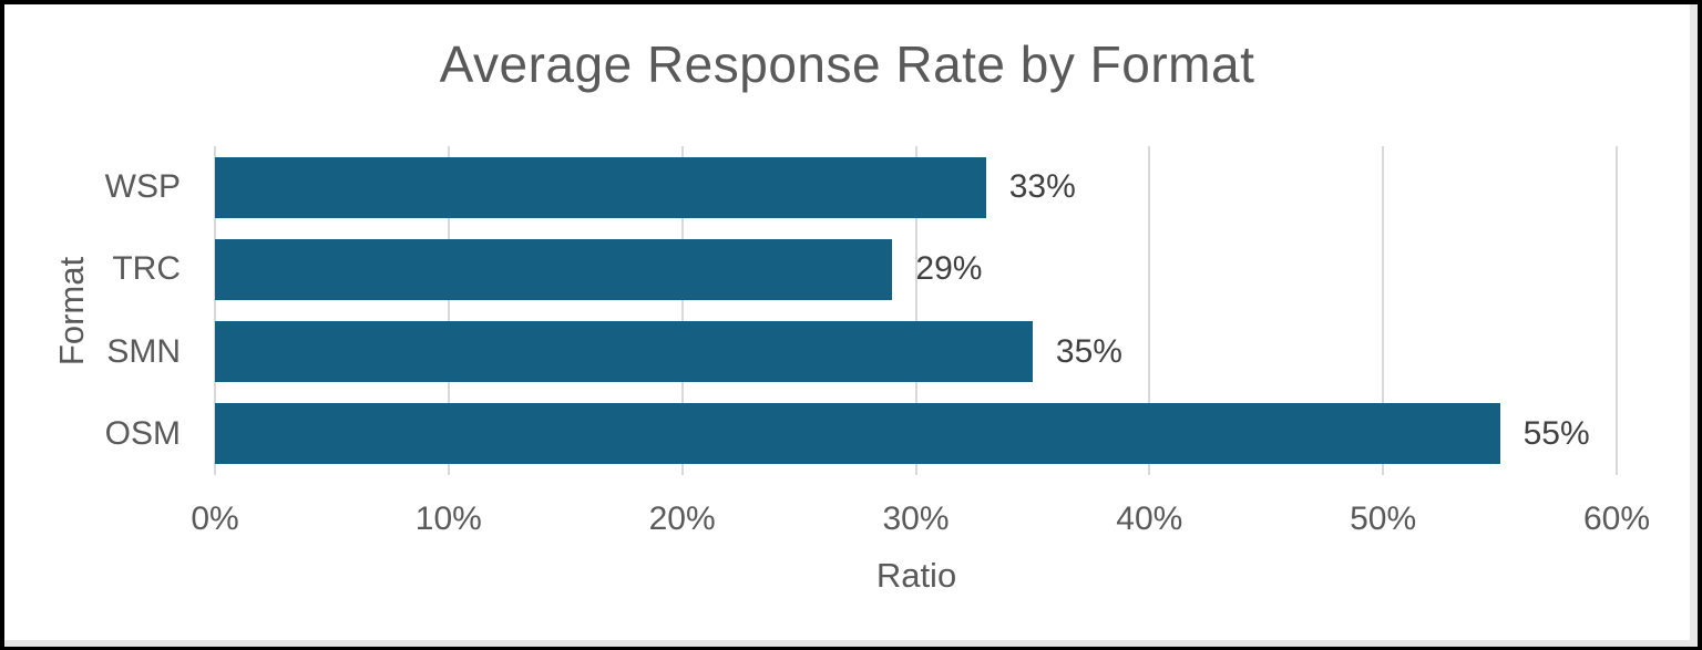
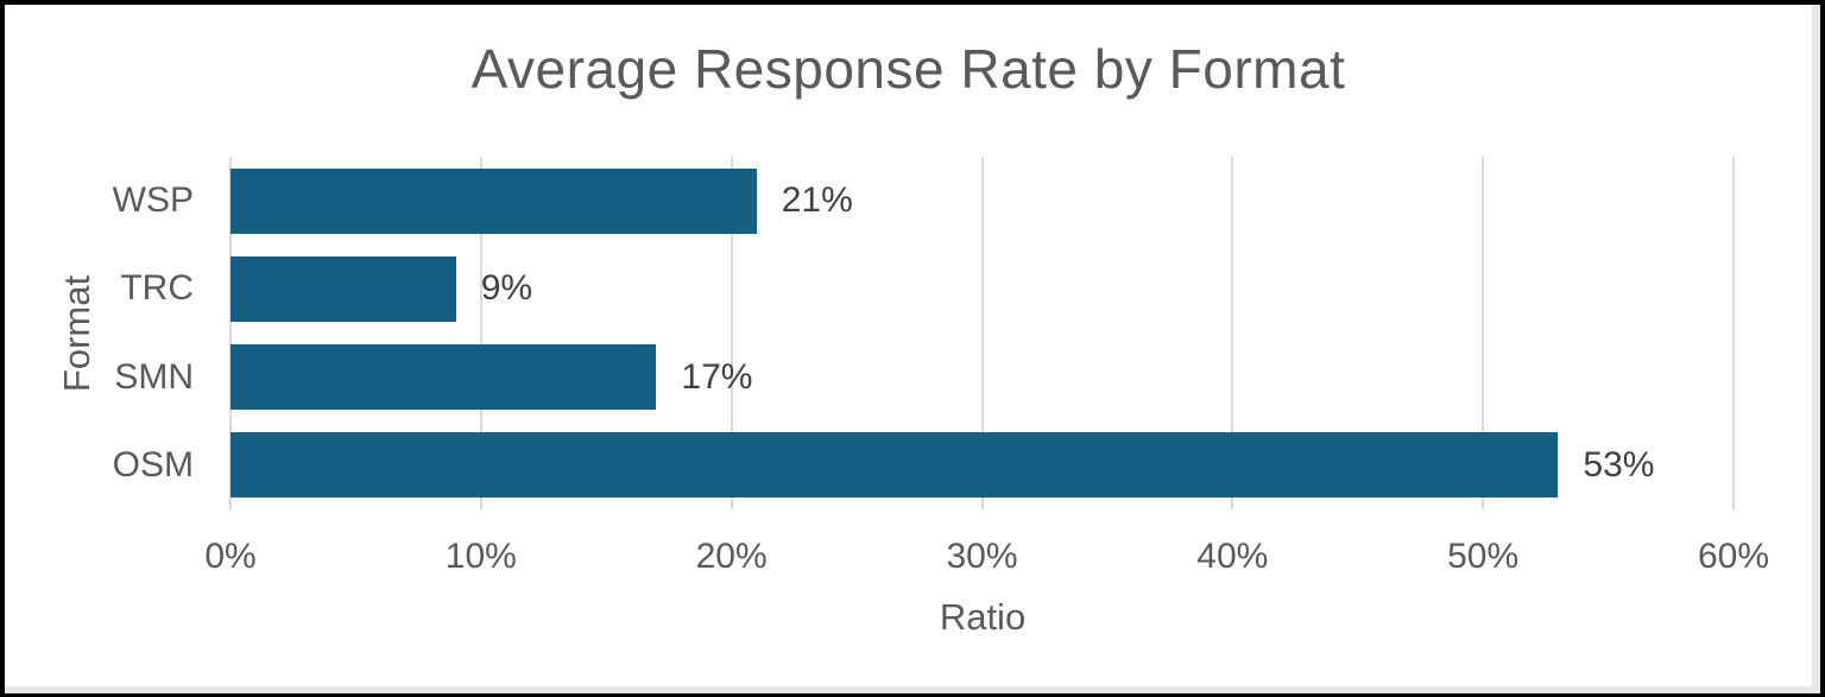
WSP: 33% -> 21%
TRC: 29% -> 9%
SMN: 35% -> 17%
OSM: 55% -> 53%
